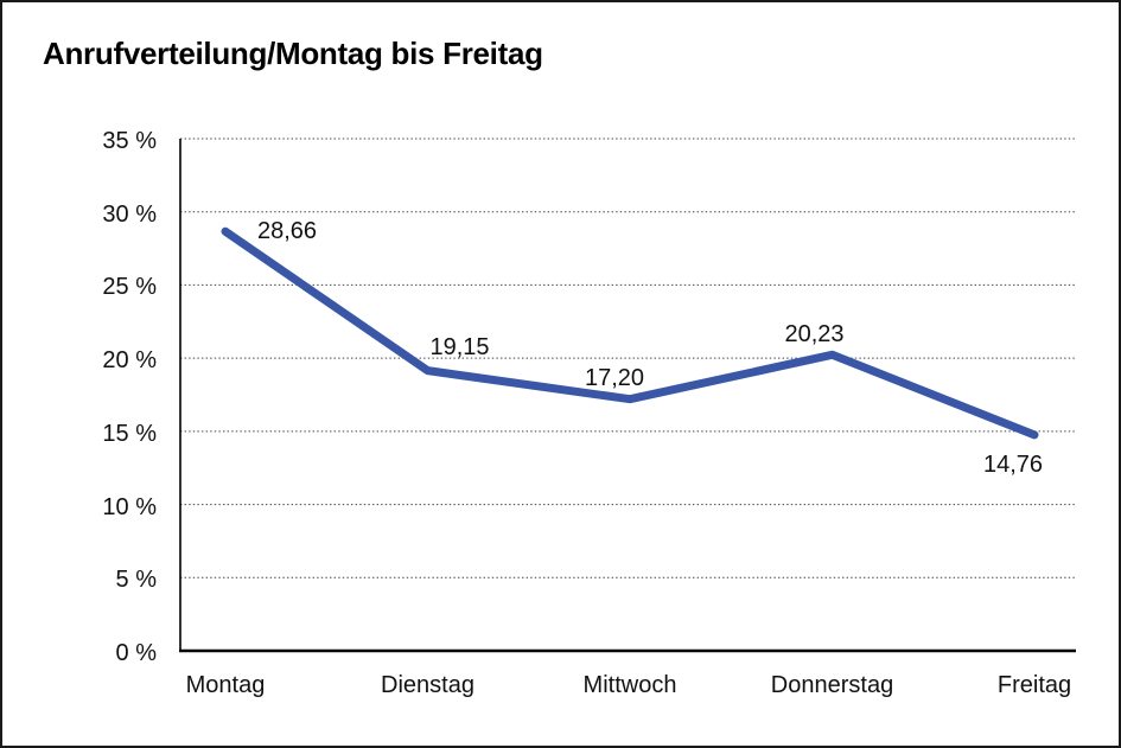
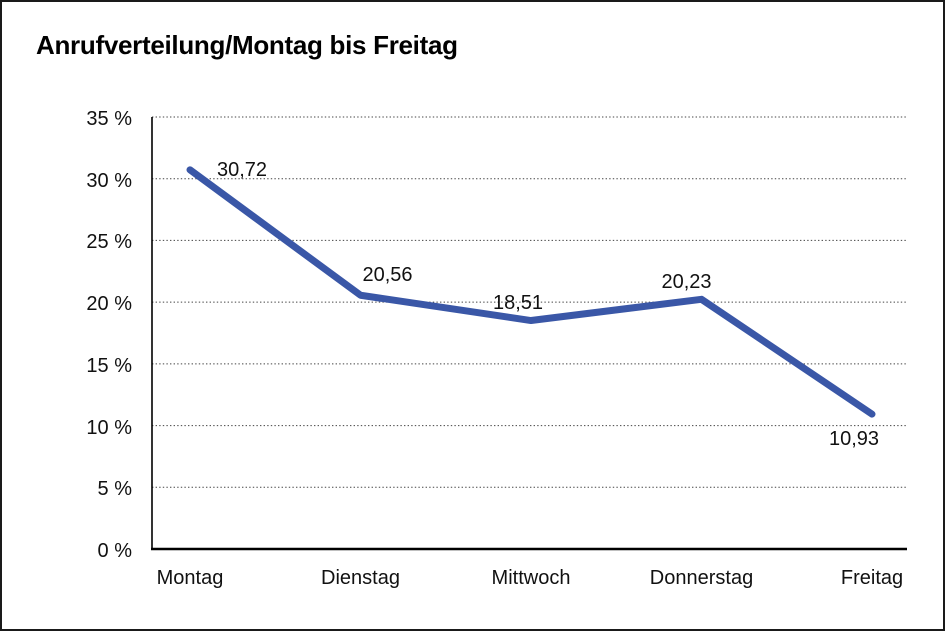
Montag: 28,66 -> 30,72
Dienstag: 19,15 -> 20,56
Mittwoch: 17,20 -> 18,51
Freitag: 14,76 -> 10,93
